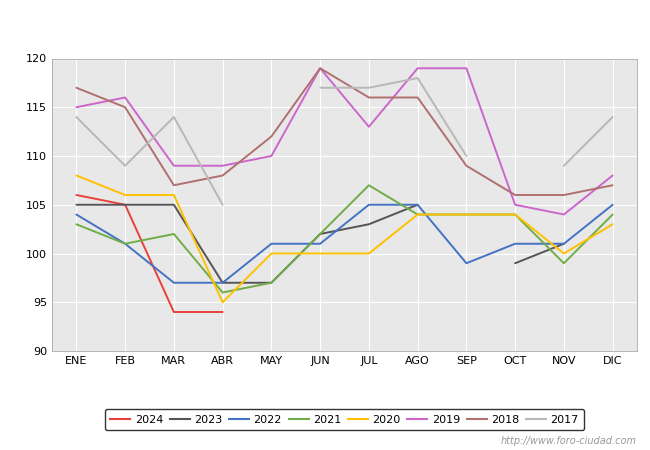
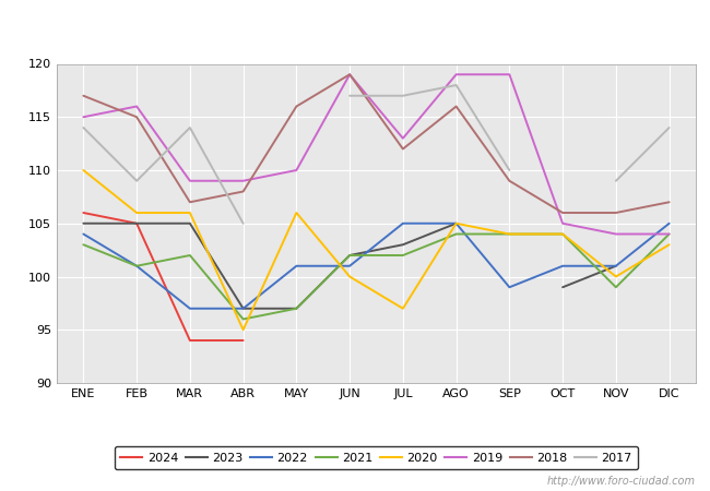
2020/ENE: 108 -> 110
2020/MAY: 100 -> 106
2018/MAY: 112 -> 116
2021/JUL: 107 -> 102
2020/JUL: 100 -> 97
2018/JUL: 116 -> 112
2020/AGO: 104 -> 105
2019/DIC: 108 -> 104
